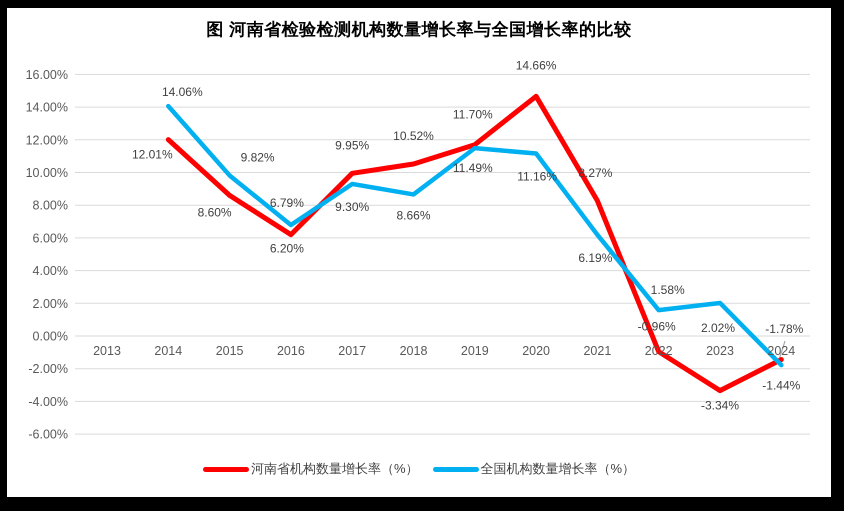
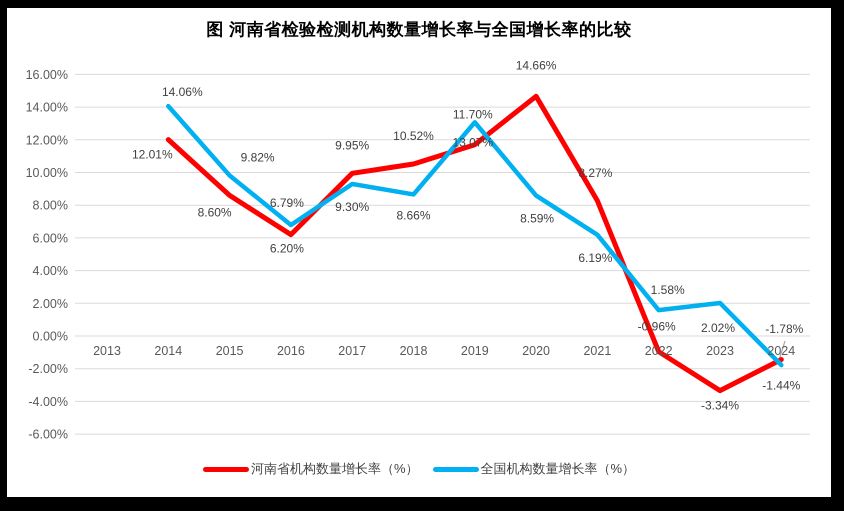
全国机构数量增长率（%）/2019: 11.49% -> 13.07%
全国机构数量增长率（%）/2020: 11.16% -> 8.59%
